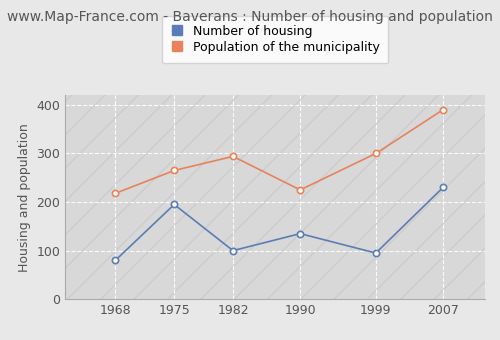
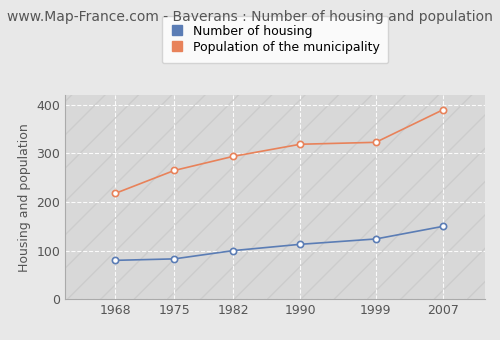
Number of housing/1975: 195 -> 83
Number of housing/1990: 135 -> 113
Population of the municipality/1990: 225 -> 319
Number of housing/1999: 95 -> 124
Population of the municipality/1999: 300 -> 323
Number of housing/2007: 230 -> 150
